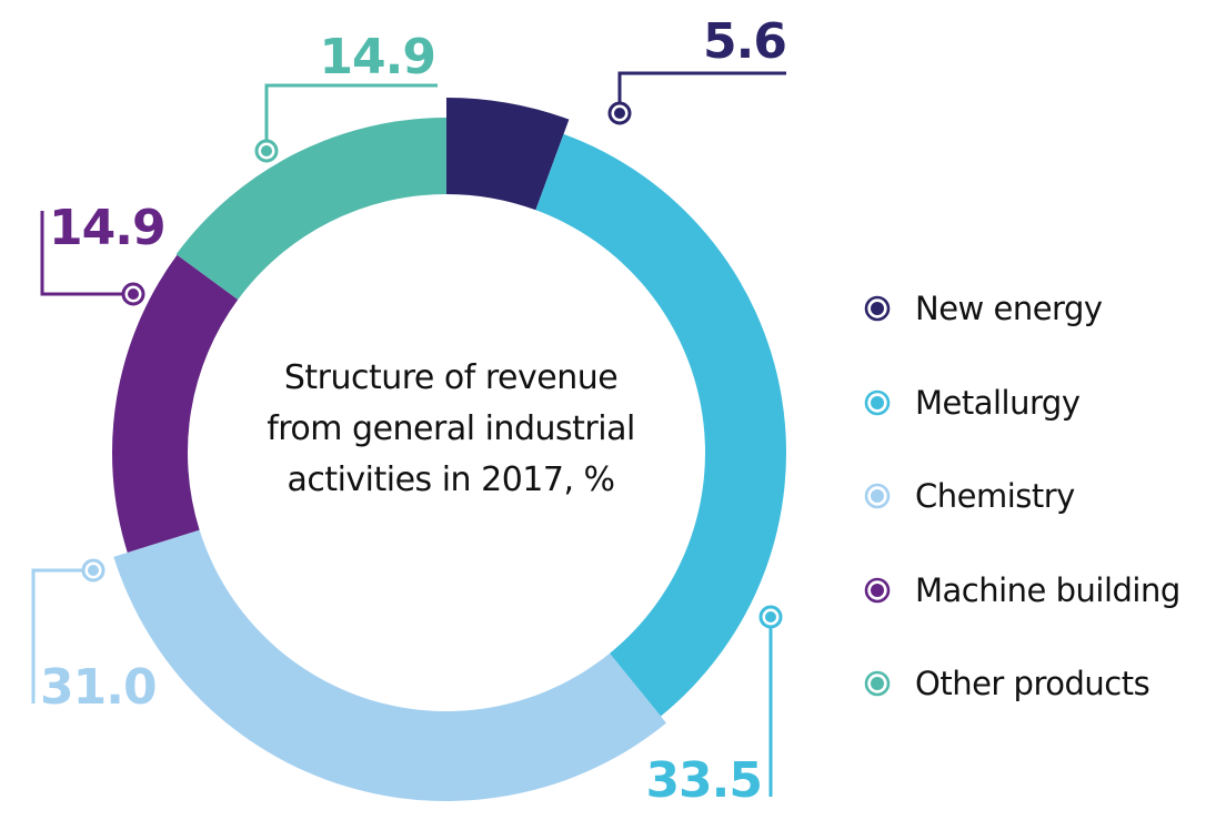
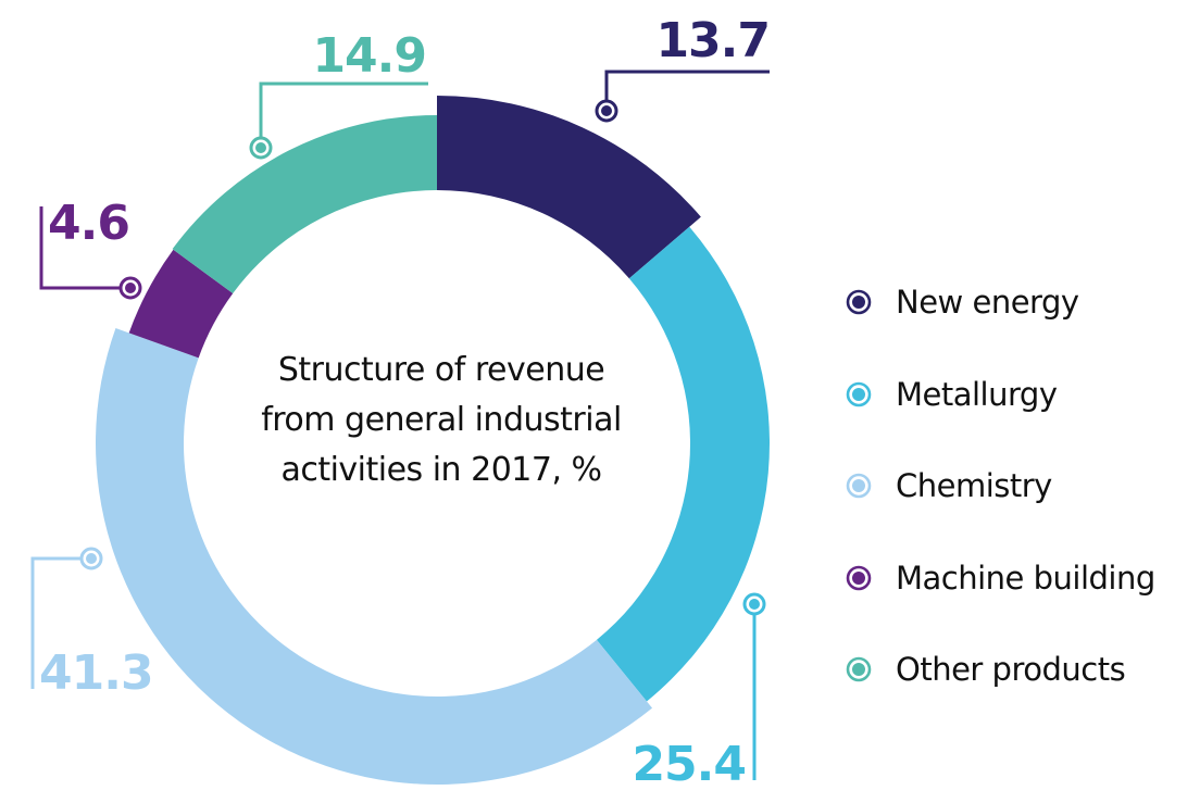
New energy: 5.6 -> 13.7
Metallurgy: 33.5 -> 25.4
Chemistry: 31.0 -> 41.3
Machine building: 14.9 -> 4.6
